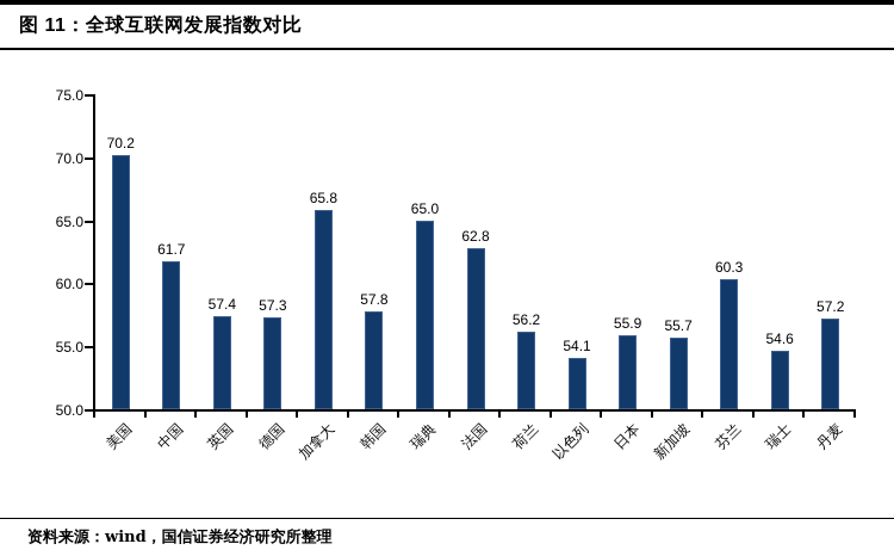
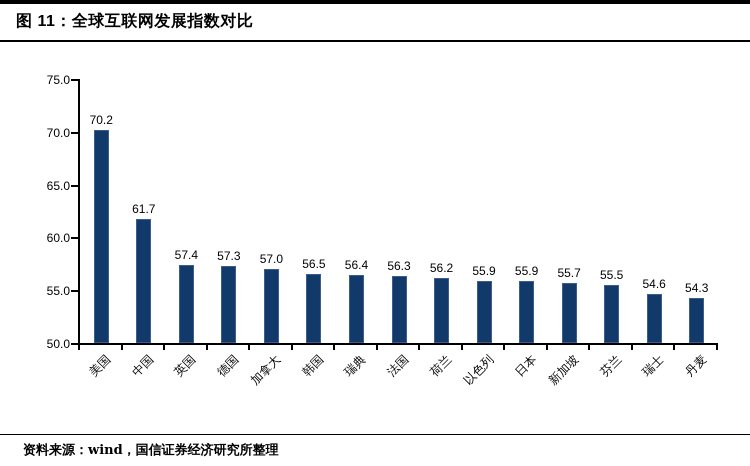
加拿大: 65.8 -> 57.0
韩国: 57.8 -> 56.5
瑞典: 65.0 -> 56.4
法国: 62.8 -> 56.3
以色列: 54.1 -> 55.9
芬兰: 60.3 -> 55.5
丹麦: 57.2 -> 54.3
